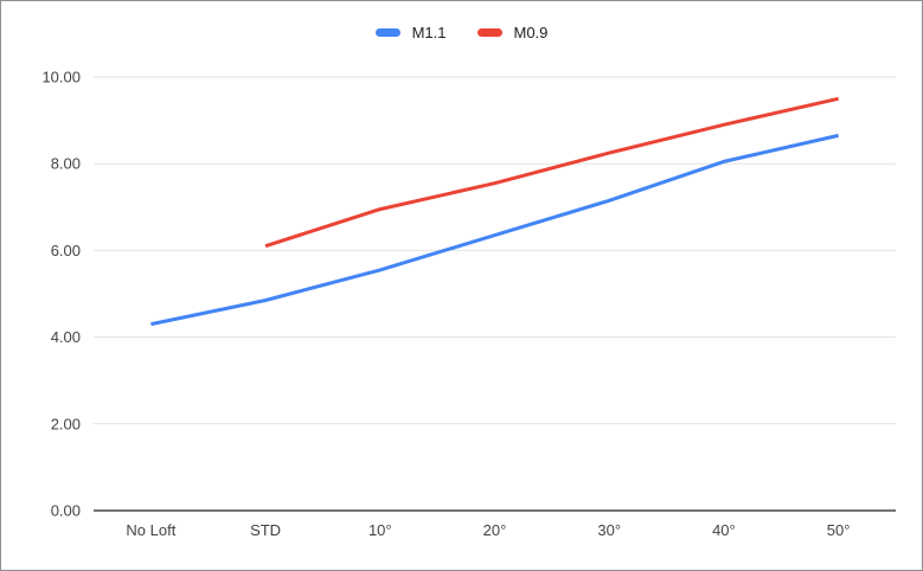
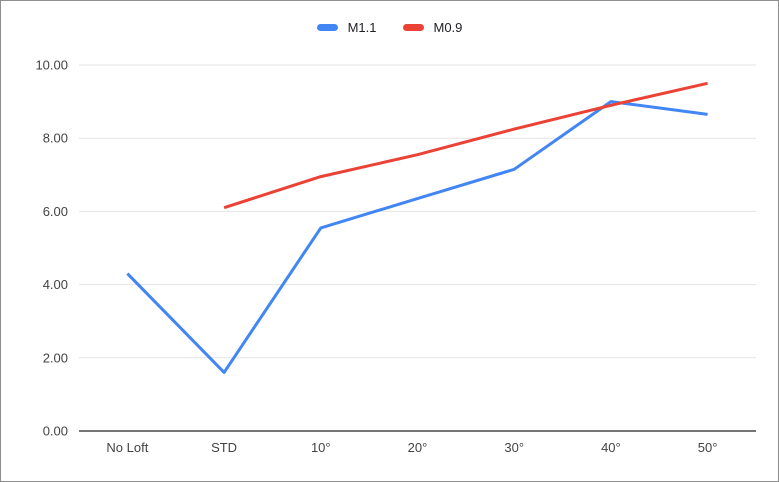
M1.1/STD: 4.8 -> 1.6
M1.1/40°: 8.1 -> 9.0
